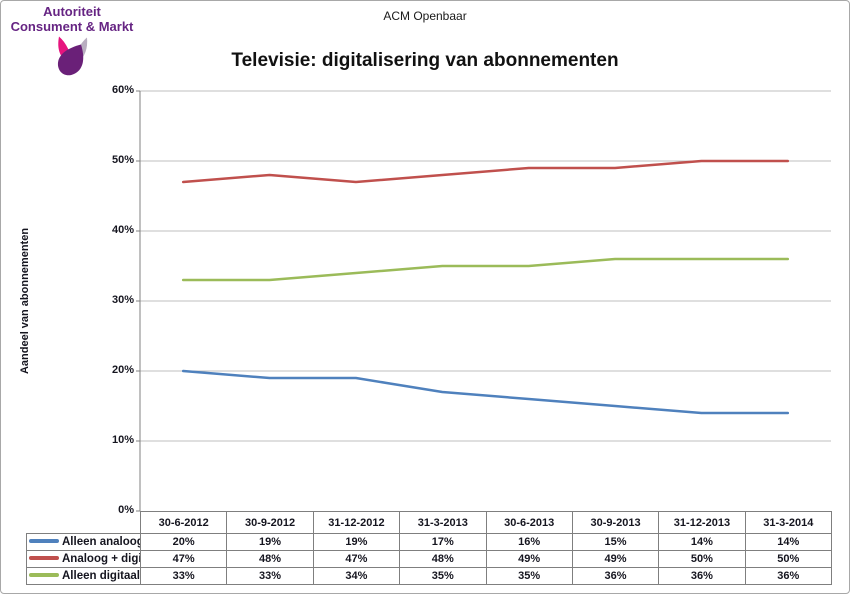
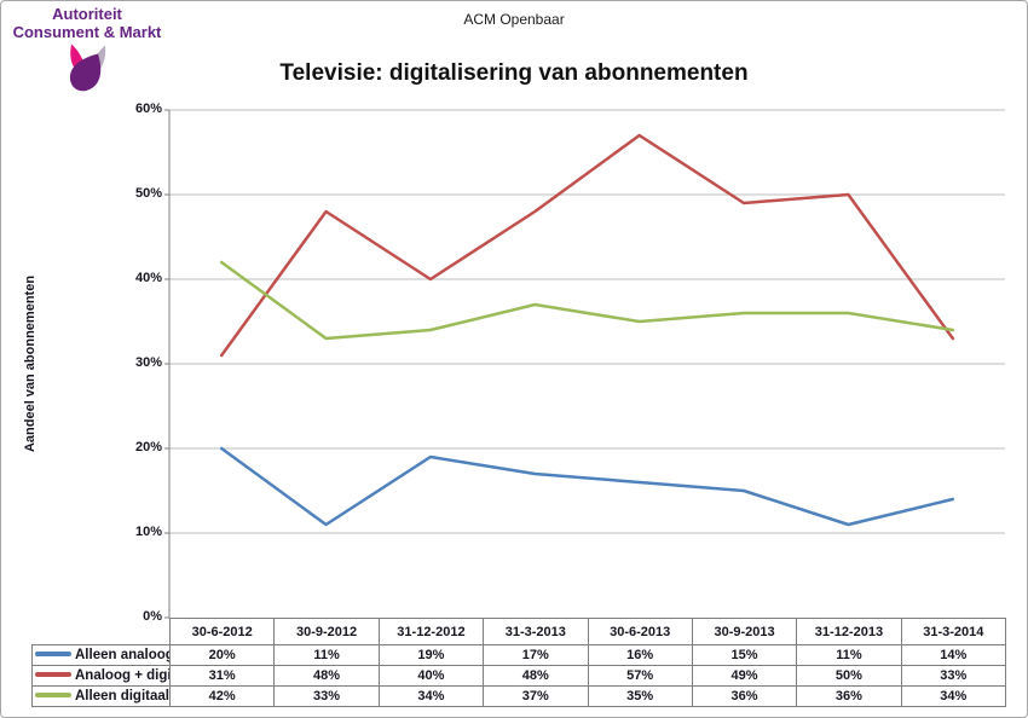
Analoog + digitaal/30-6-2012: 47% -> 31%
Alleen digitaal/30-6-2012: 33% -> 42%
Alleen analoog/30-9-2012: 19% -> 11%
Analoog + digitaal/31-12-2012: 47% -> 40%
Alleen digitaal/31-3-2013: 35% -> 37%
Analoog + digitaal/30-6-2013: 49% -> 57%
Alleen analoog/31-12-2013: 14% -> 11%
Analoog + digitaal/31-3-2014: 50% -> 33%
Alleen digitaal/31-3-2014: 36% -> 34%
